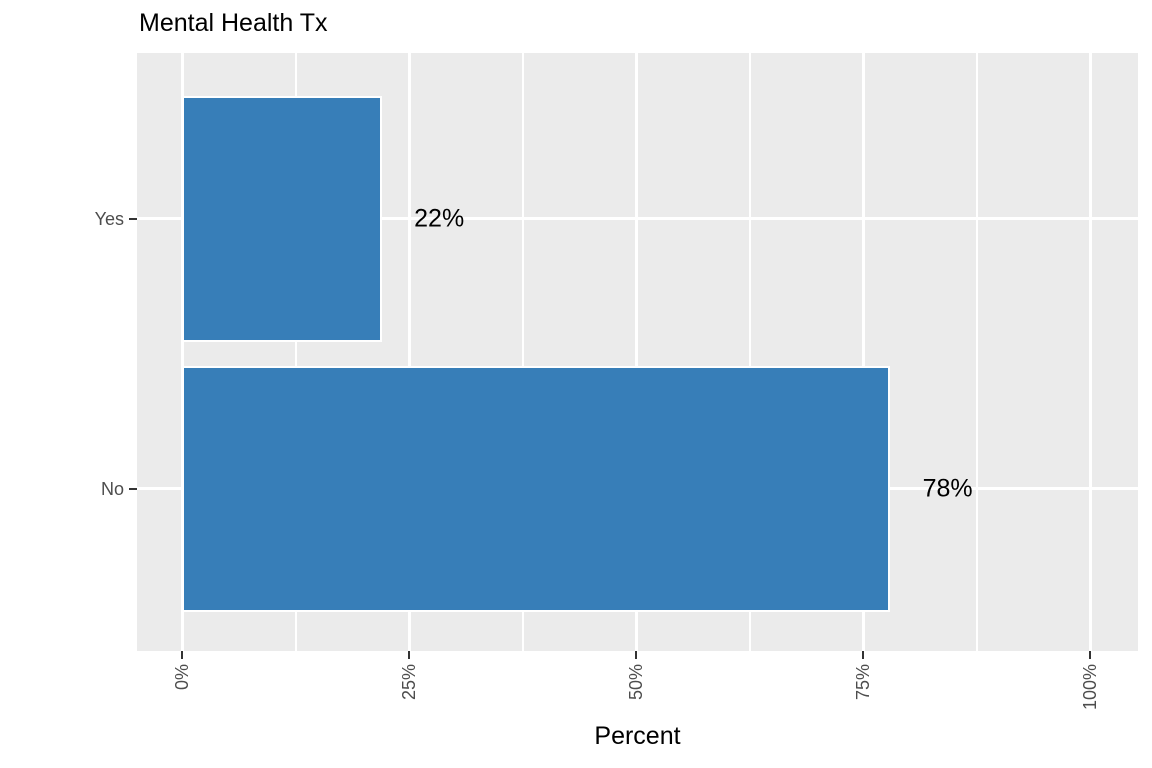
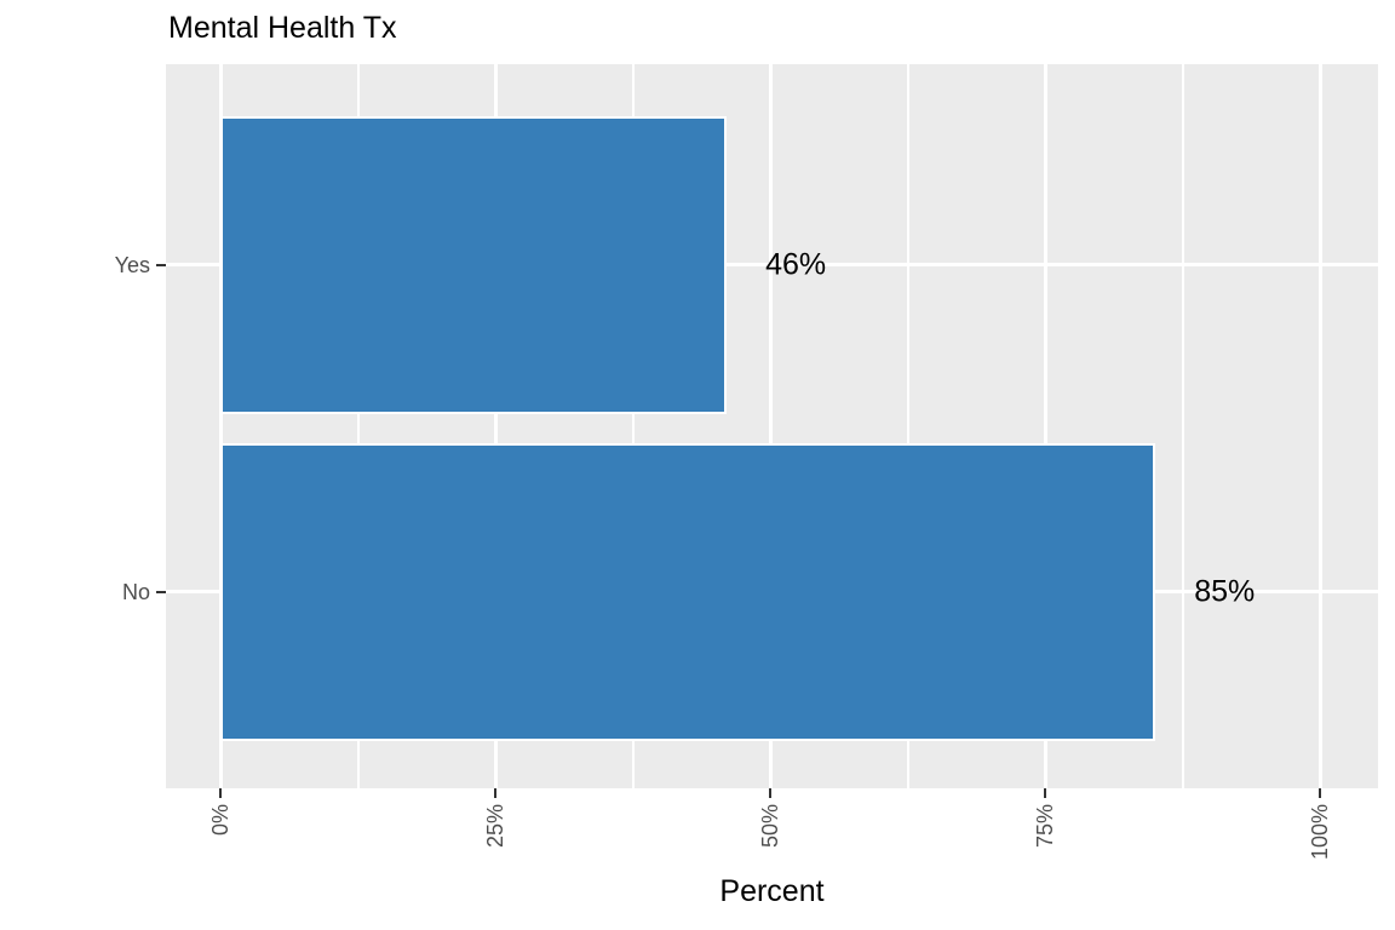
Yes: 22% -> 46%
No: 78% -> 85%
